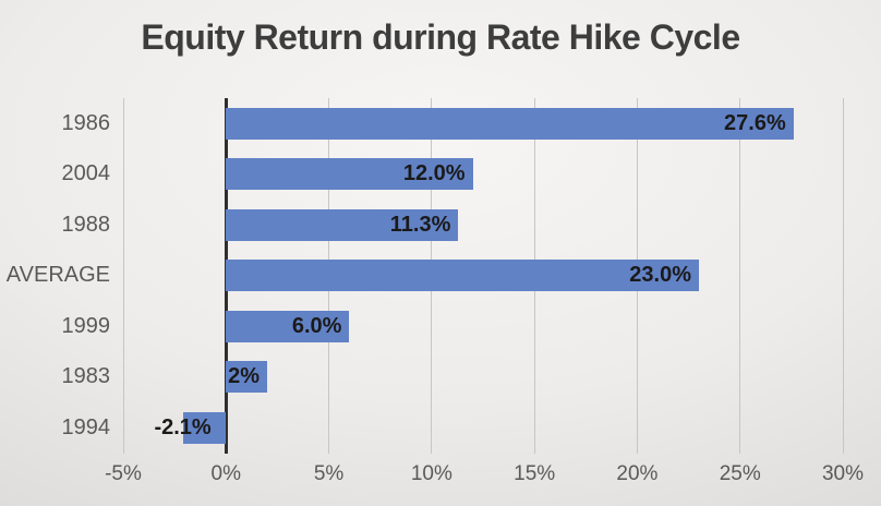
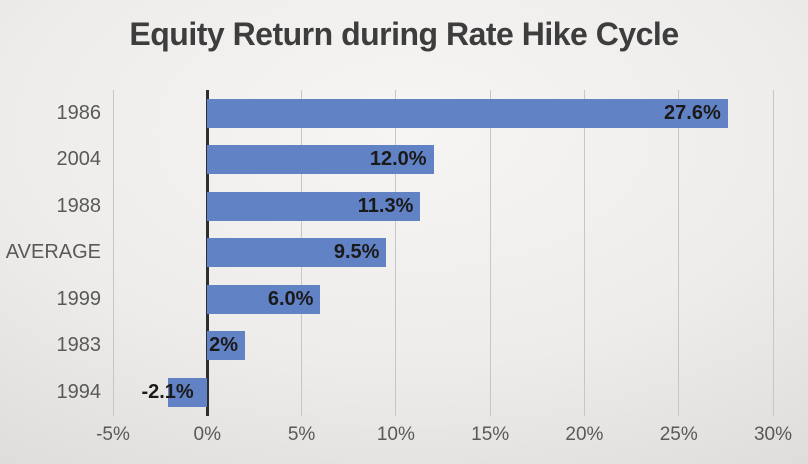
AVERAGE: 23.0% -> 9.5%
